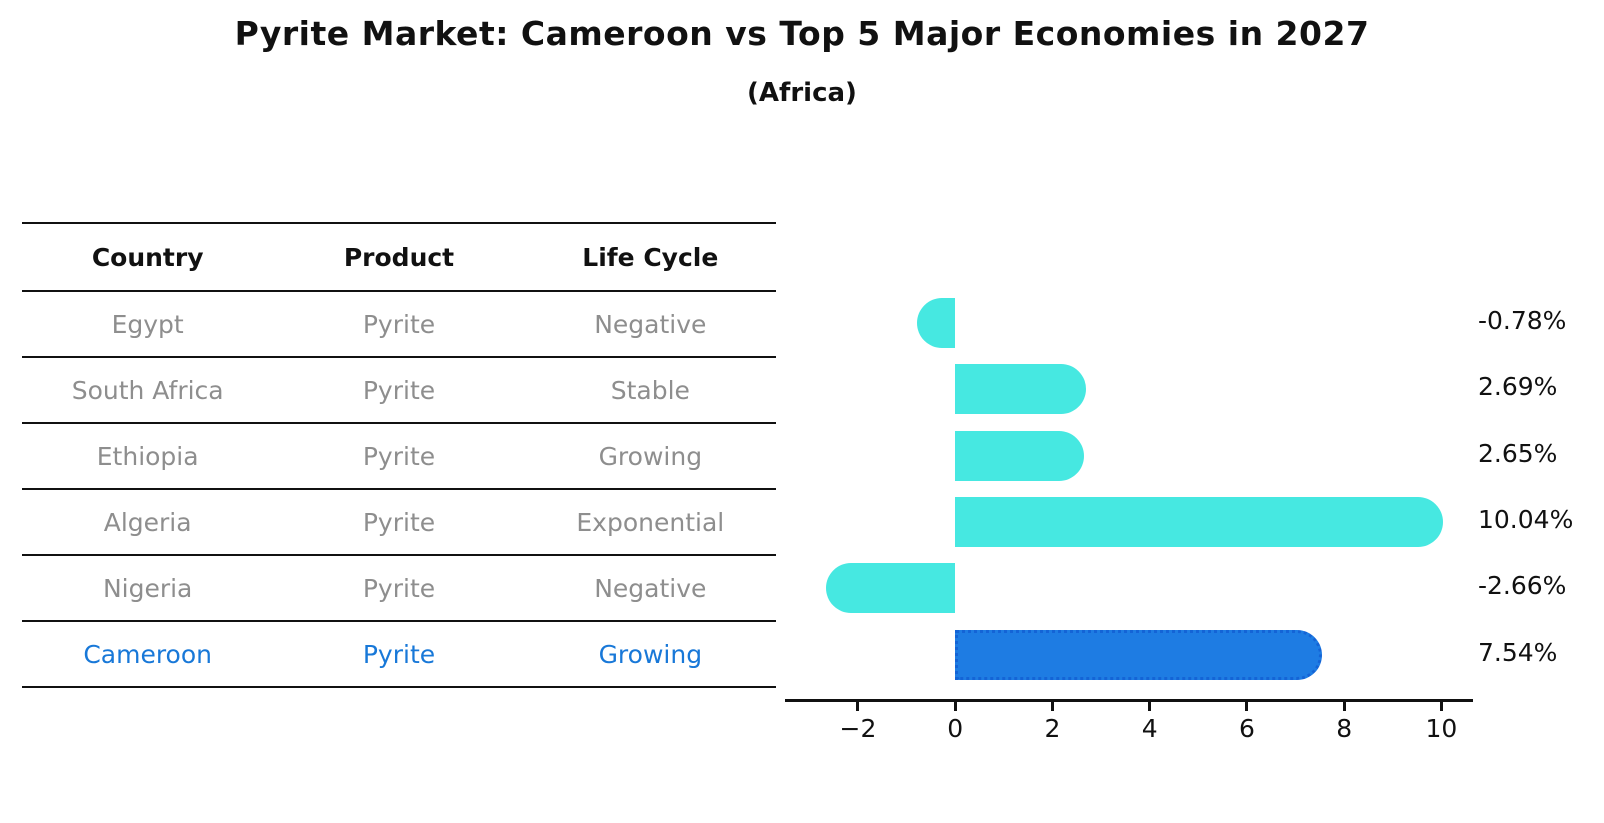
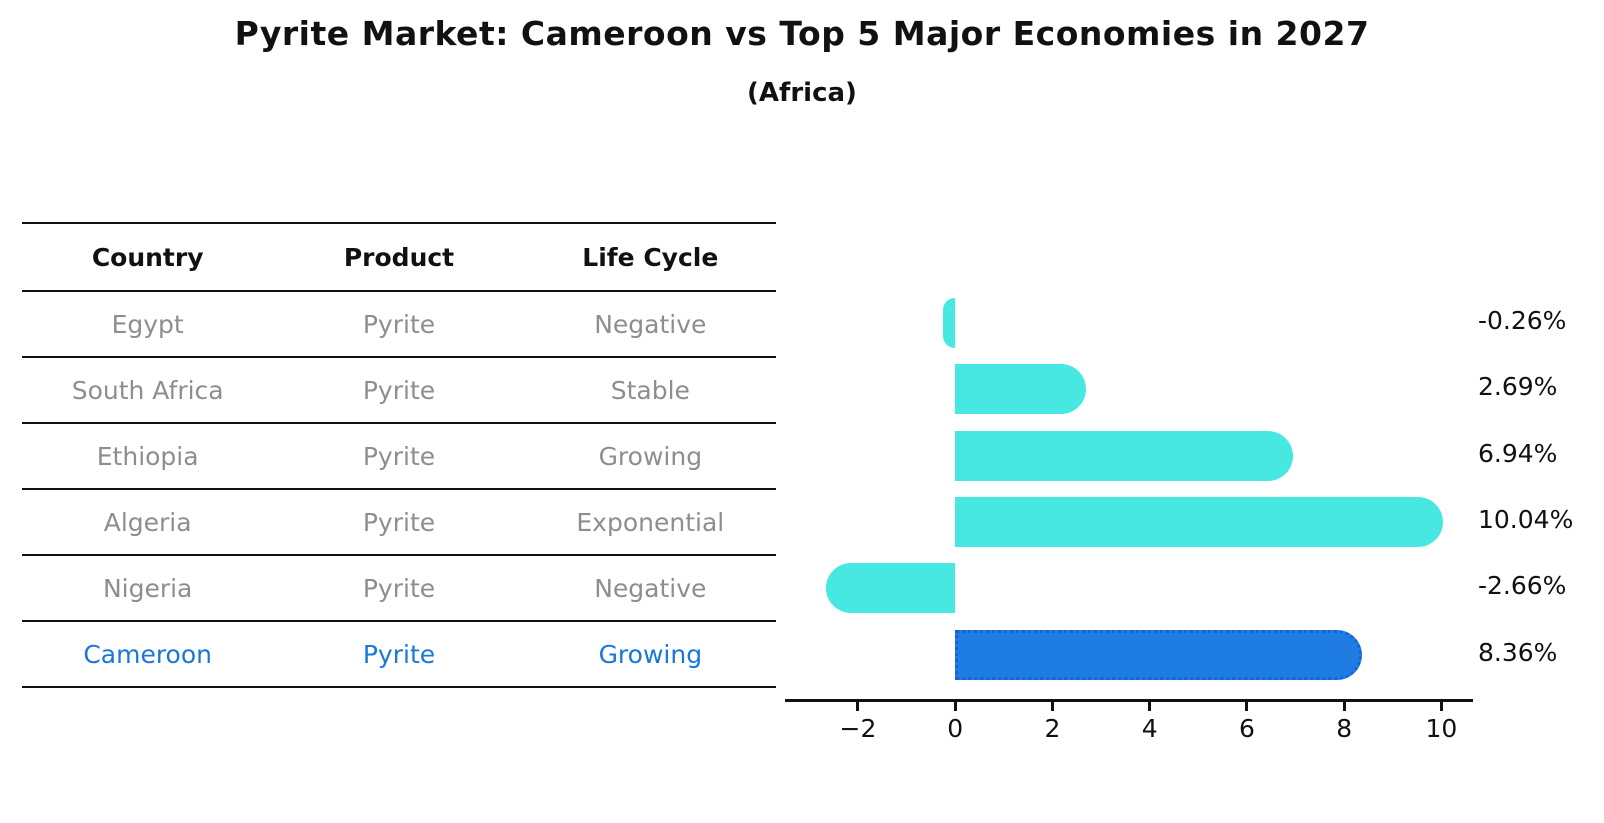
Egypt: -0.78% -> -0.26%
Ethiopia: 2.65% -> 6.94%
Cameroon: 7.54% -> 8.36%
